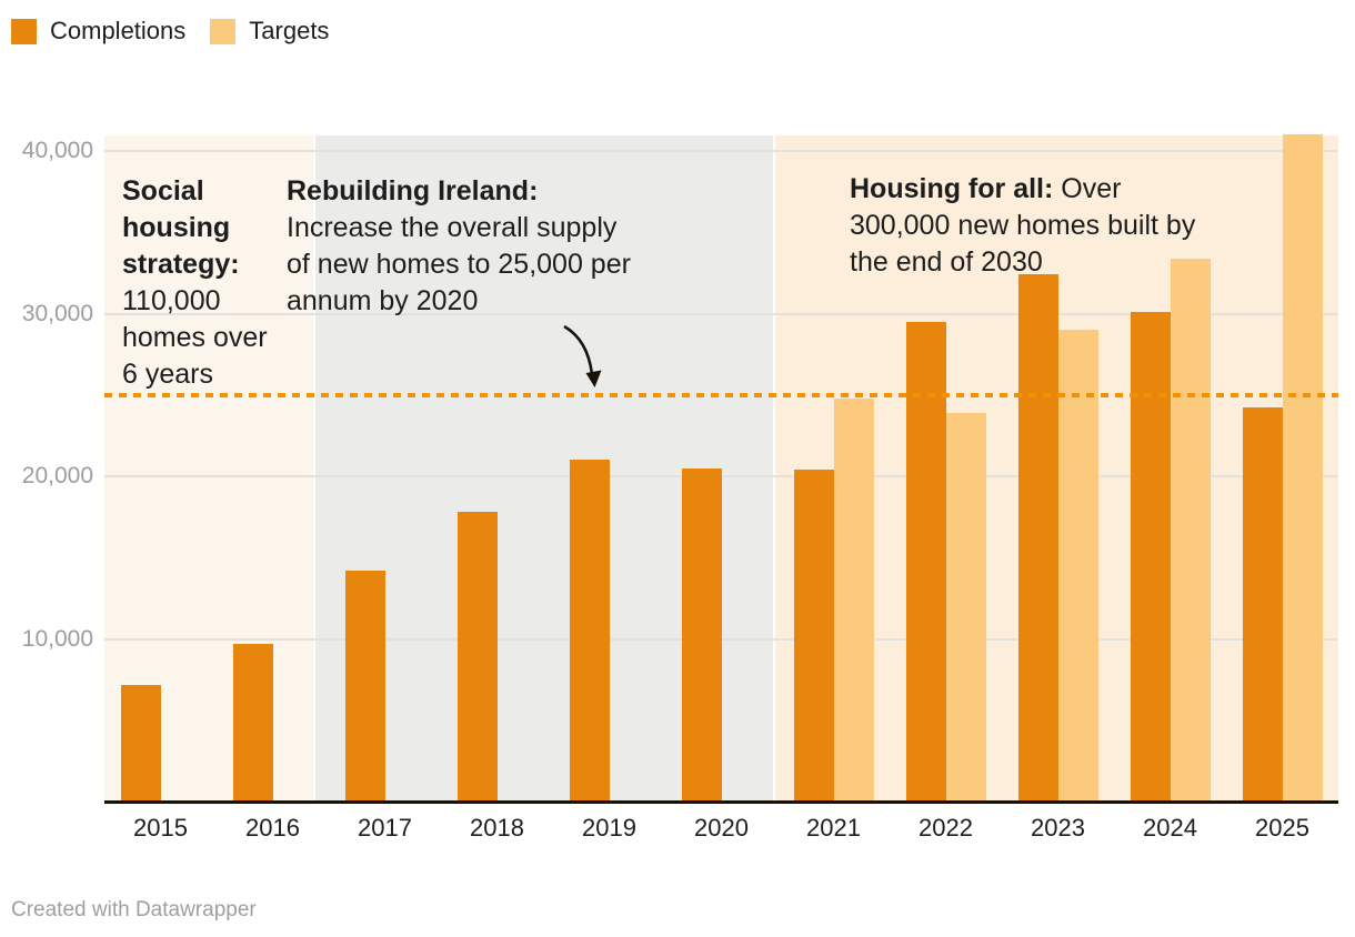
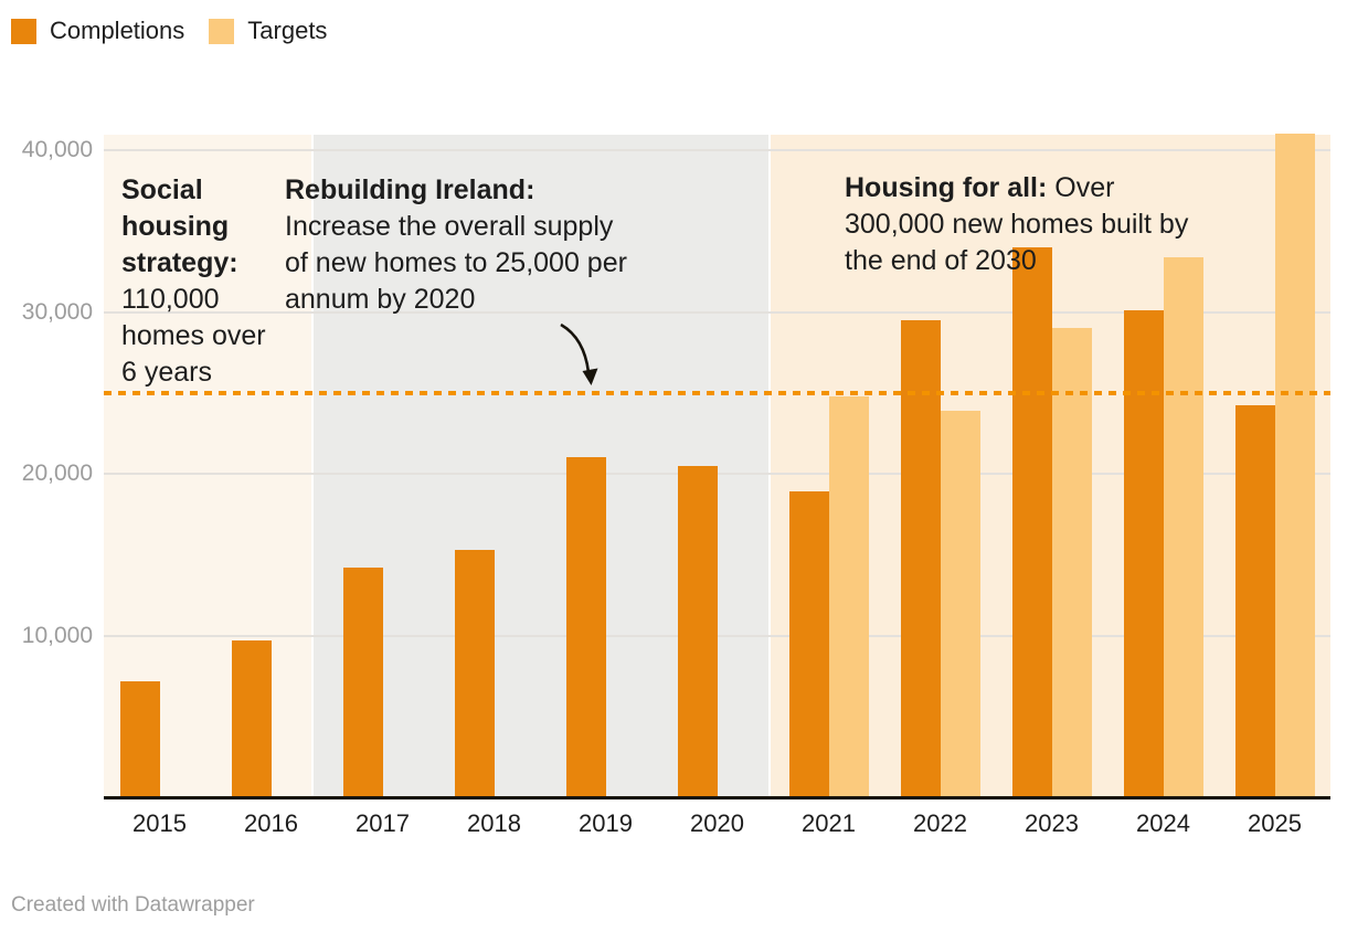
Completions/2018: 17800 -> 15300
Completions/2021: 20400 -> 18900
Completions/2023: 32400 -> 34000
